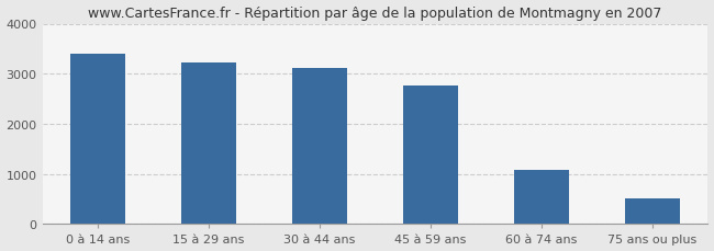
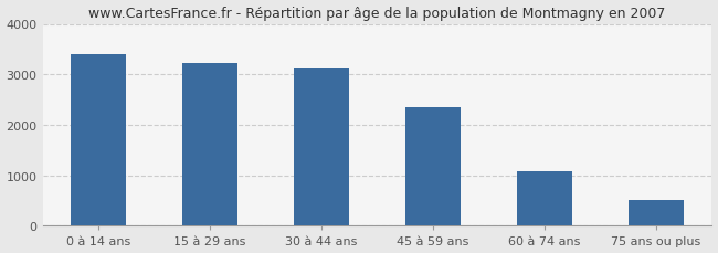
45 à 59 ans: 2760 -> 2350
